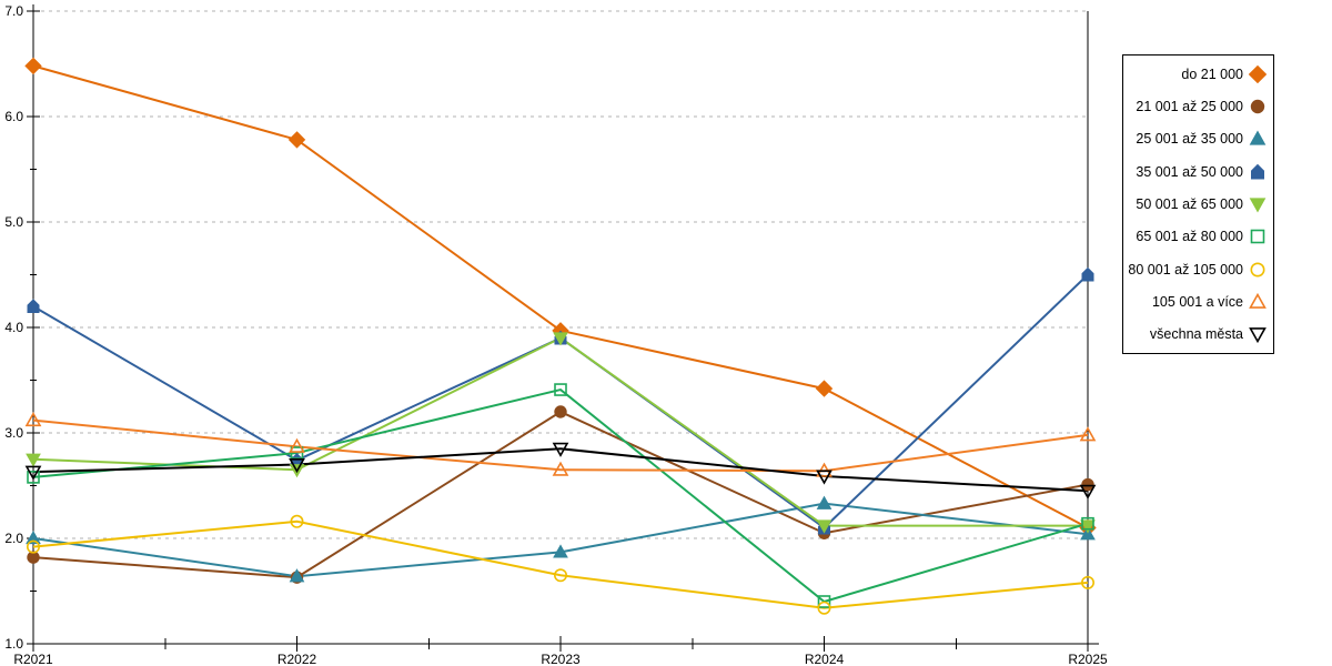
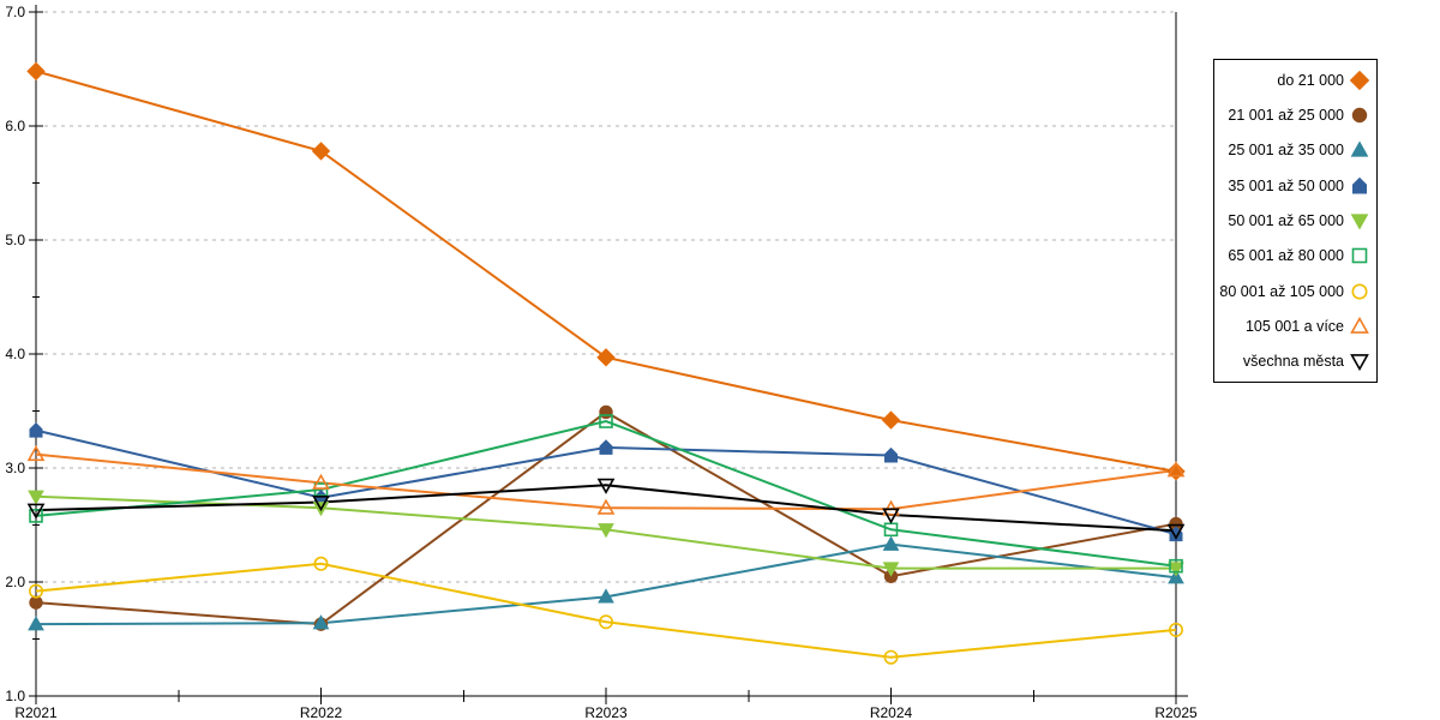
25 001 až 35 000/R2021: 2.0 -> 1.6
35 001 až 50 000/R2021: 4.2 -> 3.3
21 001 až 25 000/R2023: 3.2 -> 3.5
35 001 až 50 000/R2023: 3.9 -> 3.2
50 001 až 65 000/R2023: 3.9 -> 2.5
35 001 až 50 000/R2024: 2.1 -> 3.1
65 001 až 80 000/R2024: 1.4 -> 2.5
do 21 000/R2025: 2.1 -> 3.0
35 001 až 50 000/R2025: 4.5 -> 2.4
